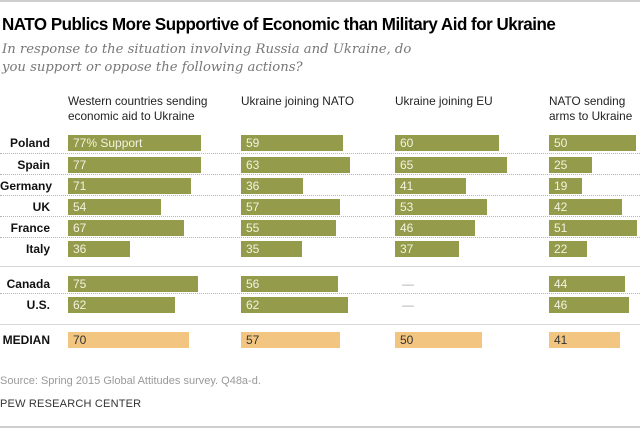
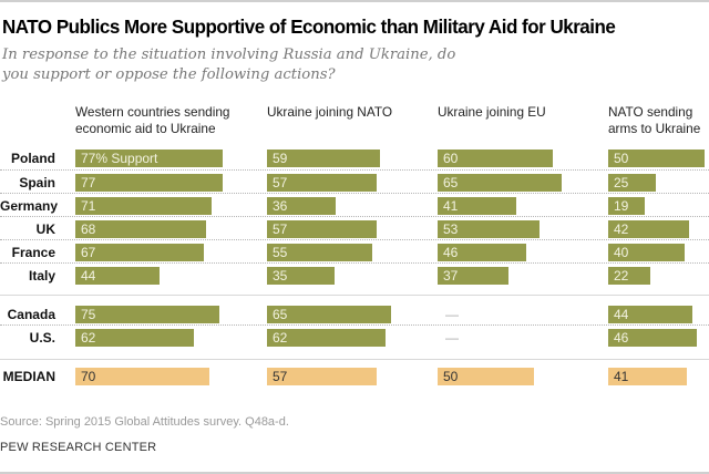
Ukraine joining NATO/Spain: 63 -> 57
Western countries sending economic aid to Ukraine/UK: 54 -> 68
NATO sending arms to Ukraine/France: 51 -> 40
Western countries sending economic aid to Ukraine/Italy: 36 -> 44
Ukraine joining NATO/Canada: 56 -> 65
